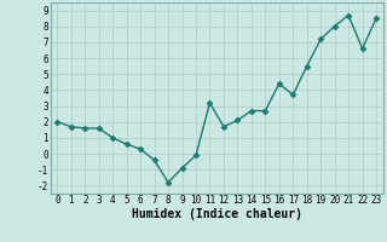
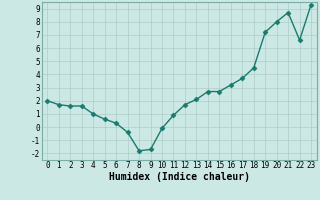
9: -0.9 -> -1.7
11: 3.2 -> 0.9
16: 4.4 -> 3.2
18: 5.5 -> 4.5
23: 8.5 -> 9.3
